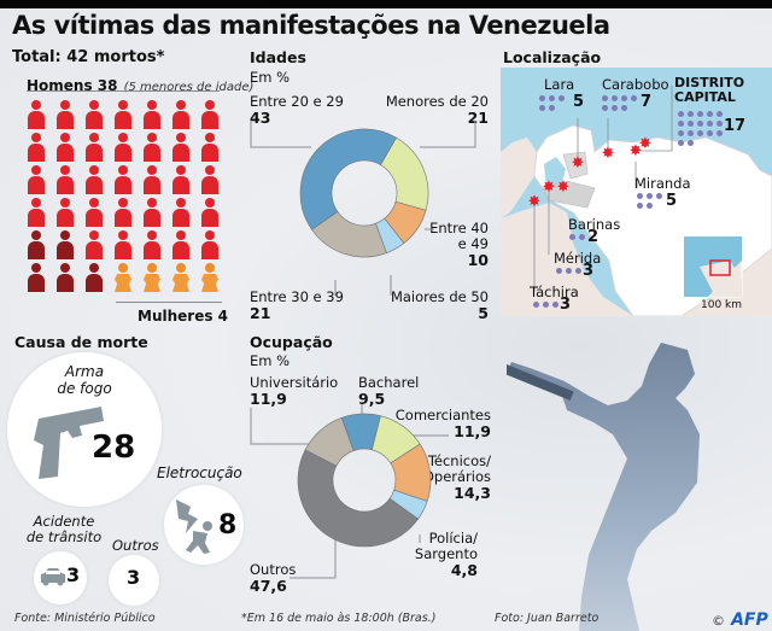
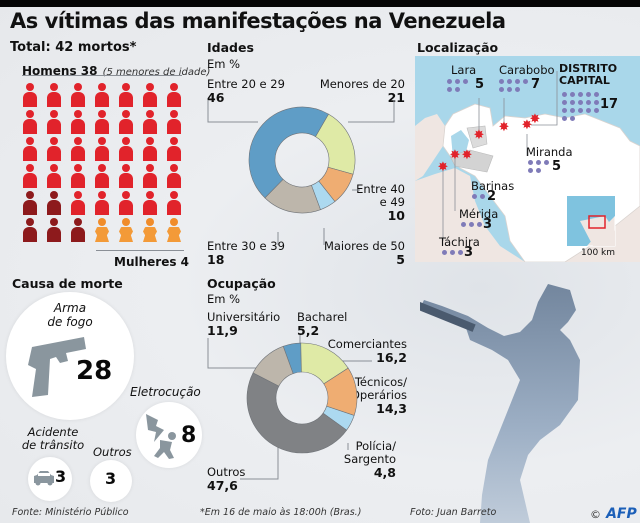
Idades/Entre 30 e 39: 21 -> 18
Idades/Entre 20 e 29: 43 -> 46
Ocupação/Bacharel: 9,5 -> 5,2
Ocupação/Comerciantes: 11,9 -> 16,2
